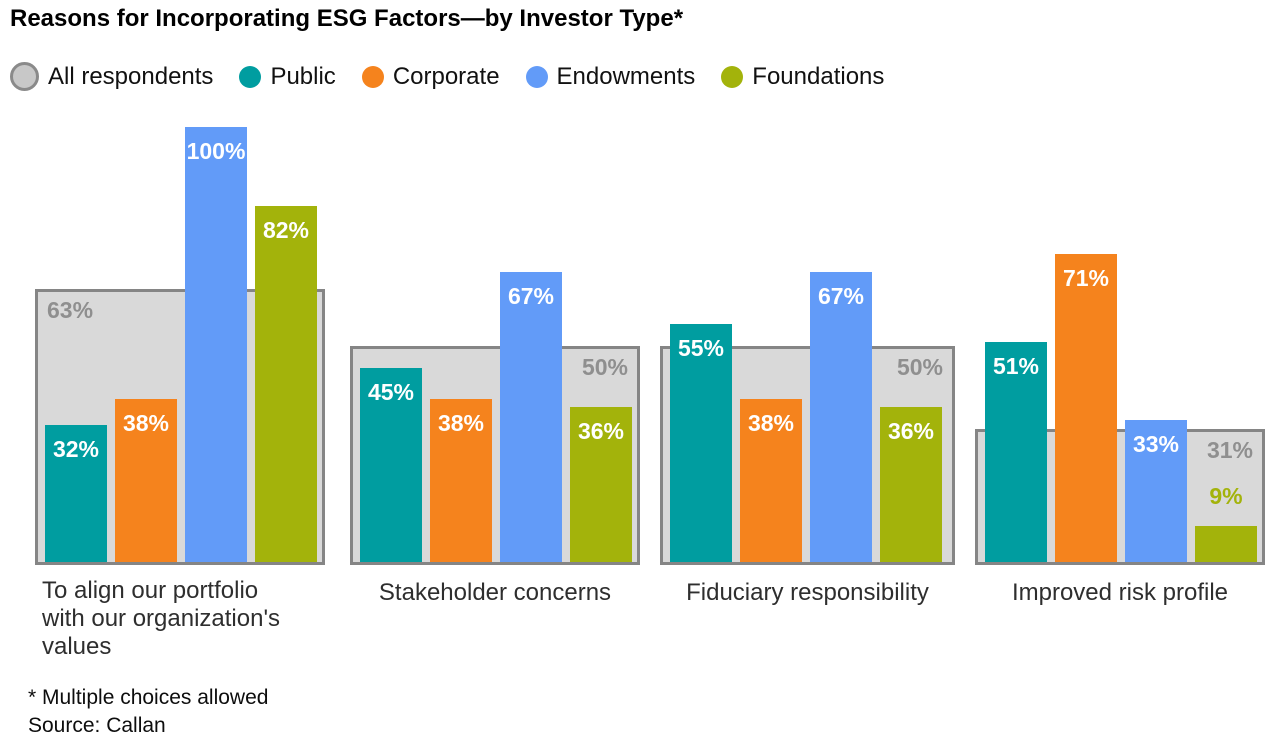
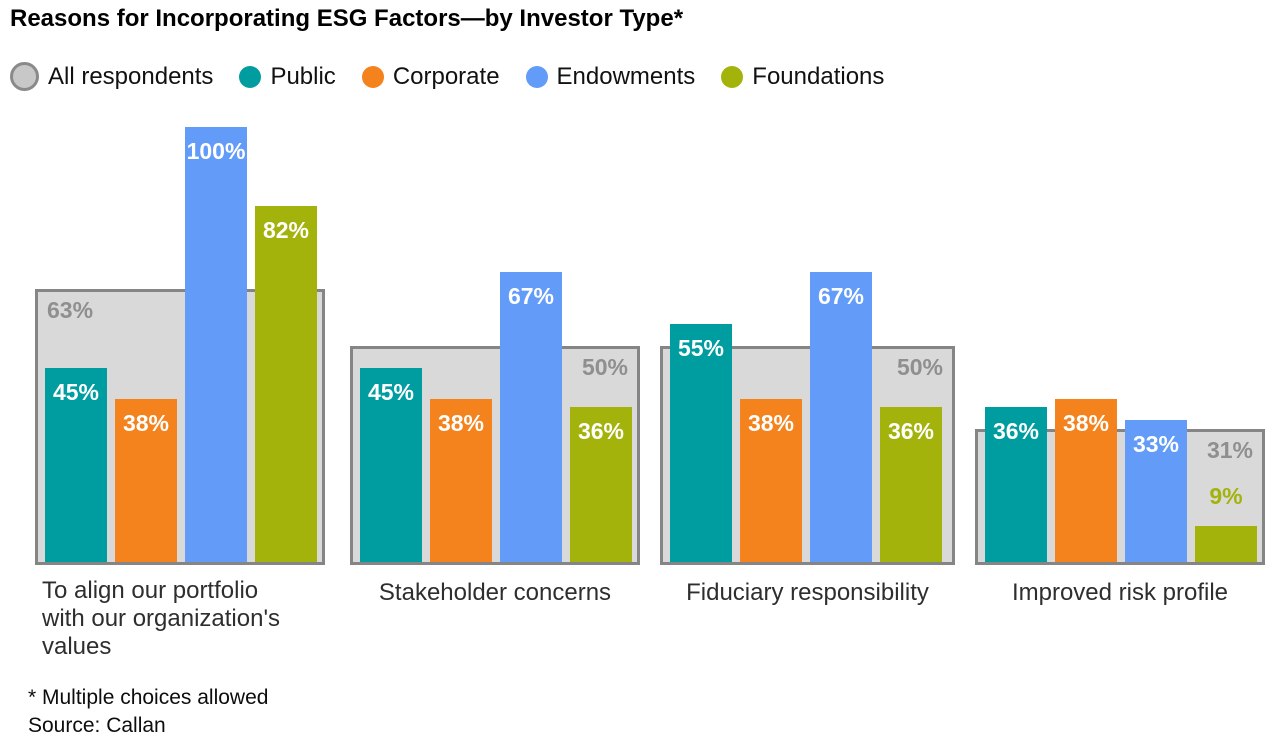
Public/To align our portfolio with our organization's values: 32% -> 45%
Public/Improved risk profile: 51% -> 36%
Corporate/Improved risk profile: 71% -> 38%
